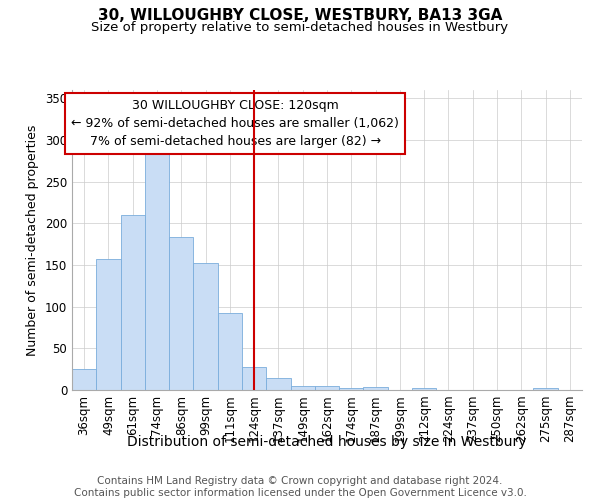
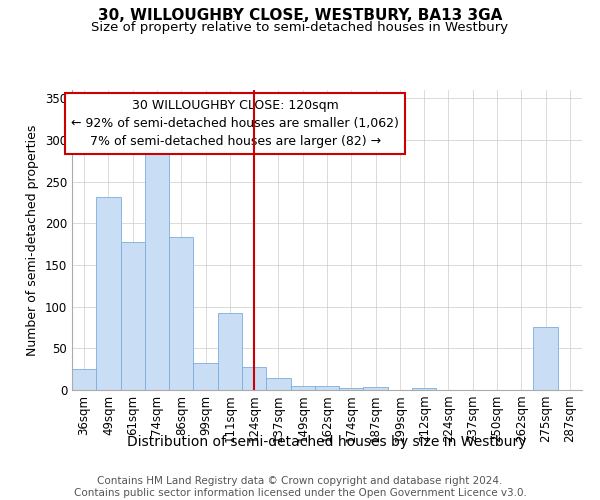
49sqm: 157 -> 232
61sqm: 210 -> 178
99sqm: 153 -> 32
275sqm: 2 -> 76
